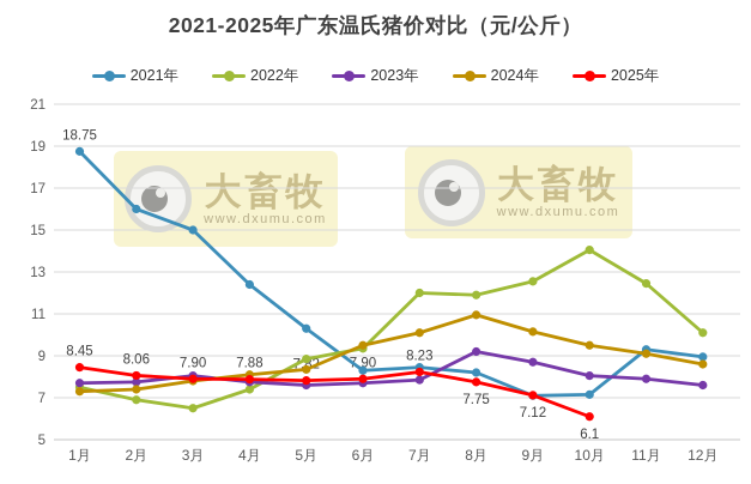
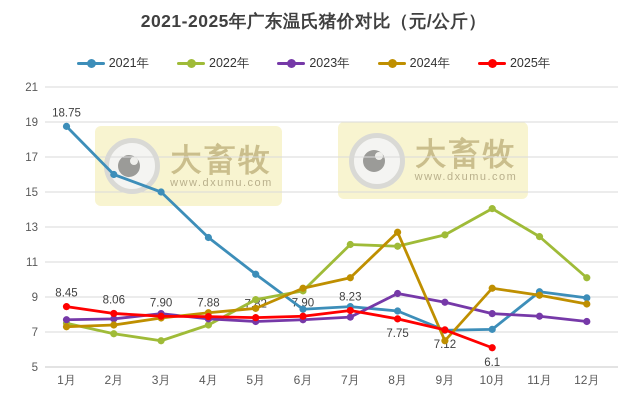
2024年/8月: 10.9 -> 12.7
2024年/9月: 10.2 -> 6.5
